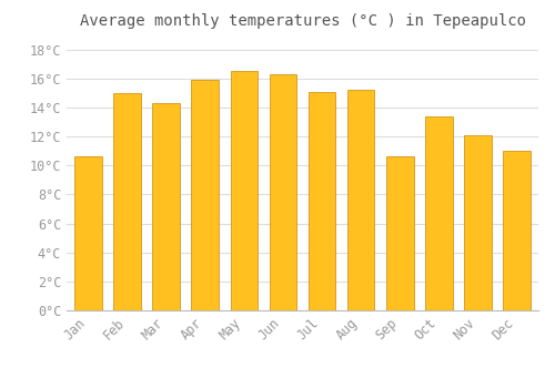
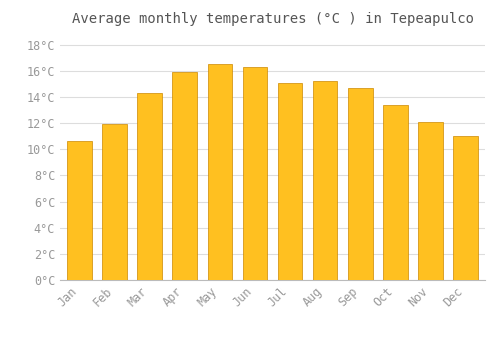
Feb: 15.0°C -> 11.9°C
Sep: 10.6°C -> 14.7°C
